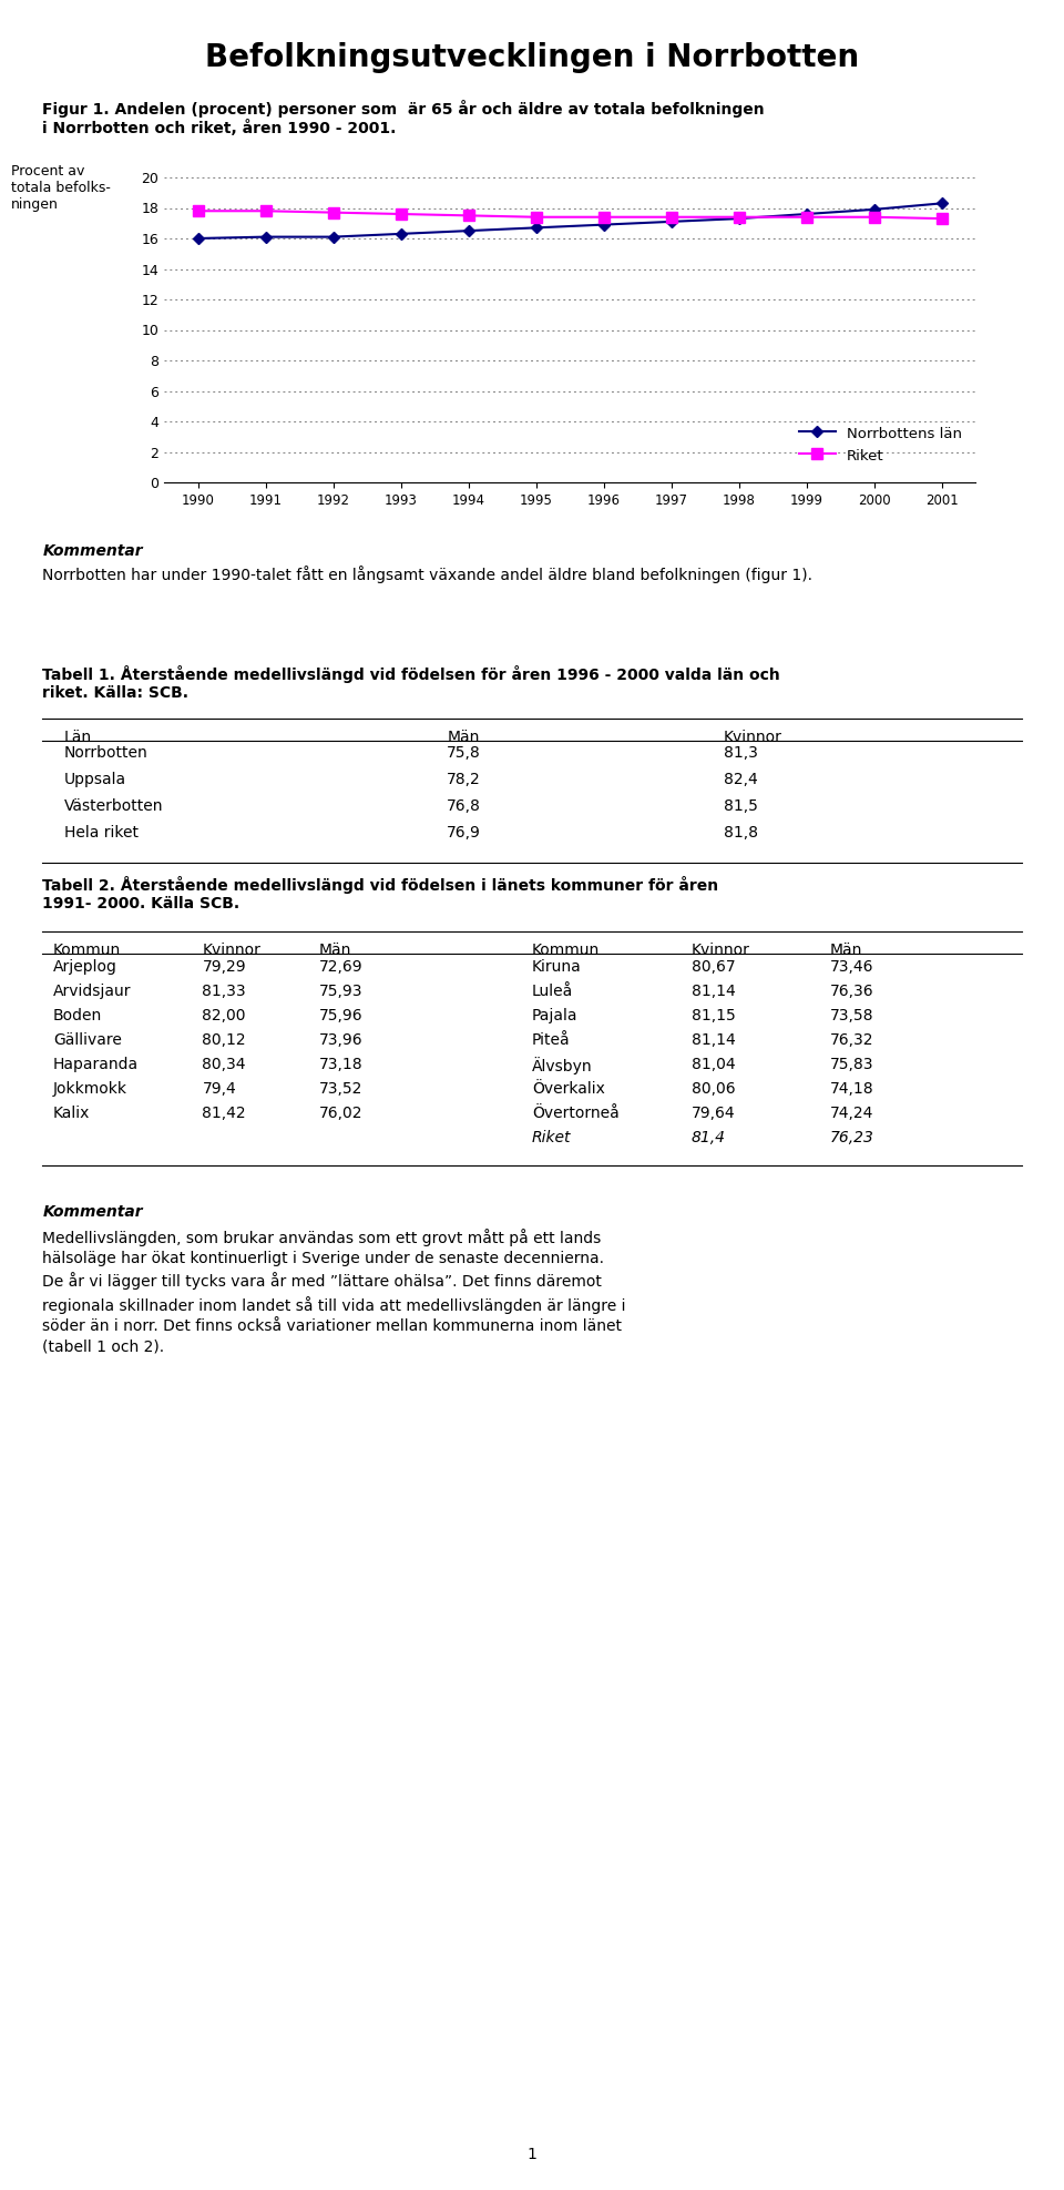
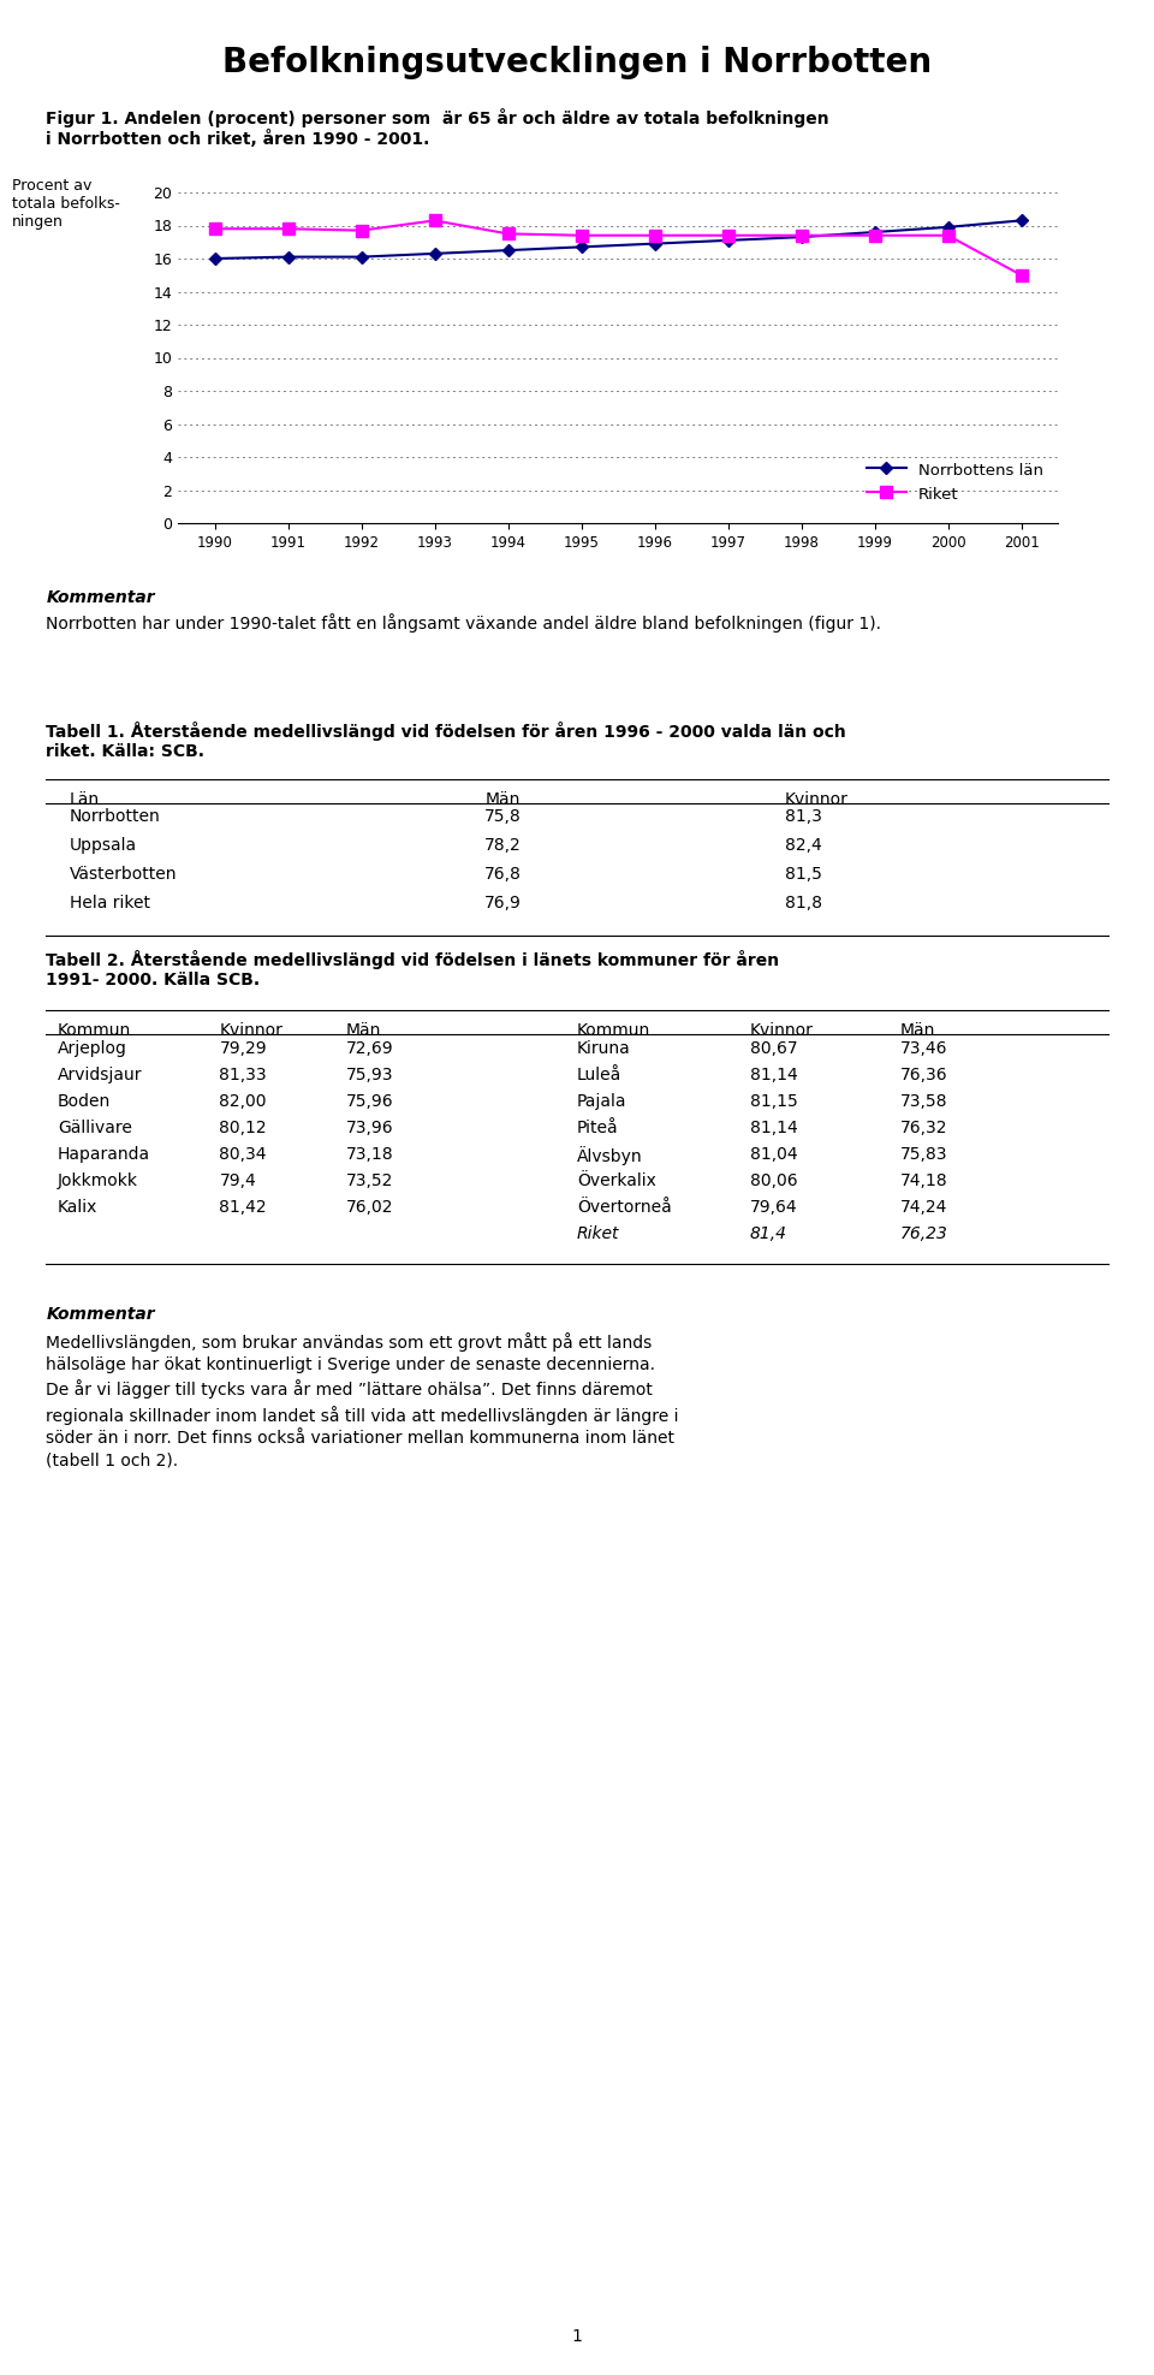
Riket/1993: 17.6 -> 18.3
Riket/2001: 17.3 -> 15.0
